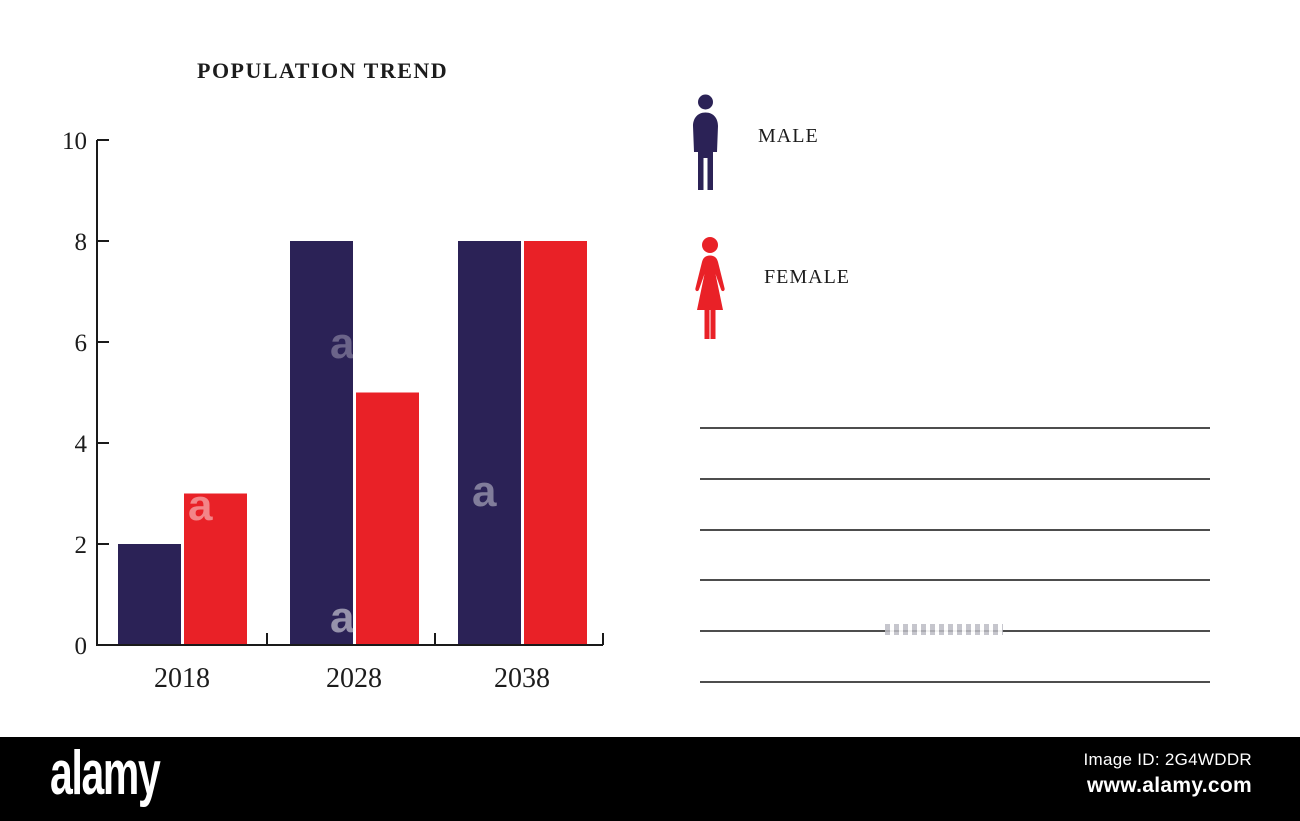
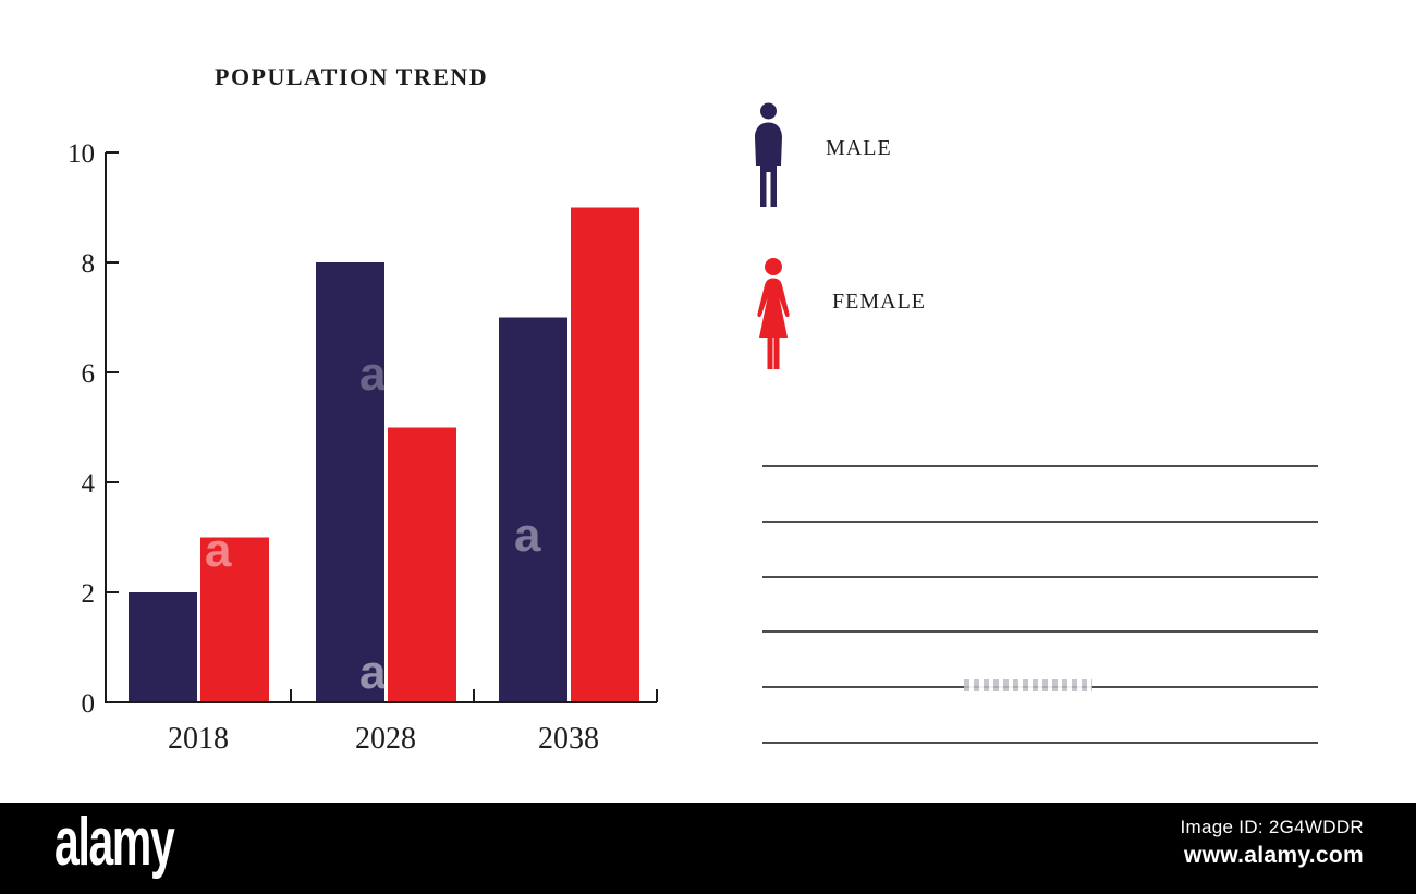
MALE/2038: 8 -> 7
FEMALE/2038: 8 -> 9
